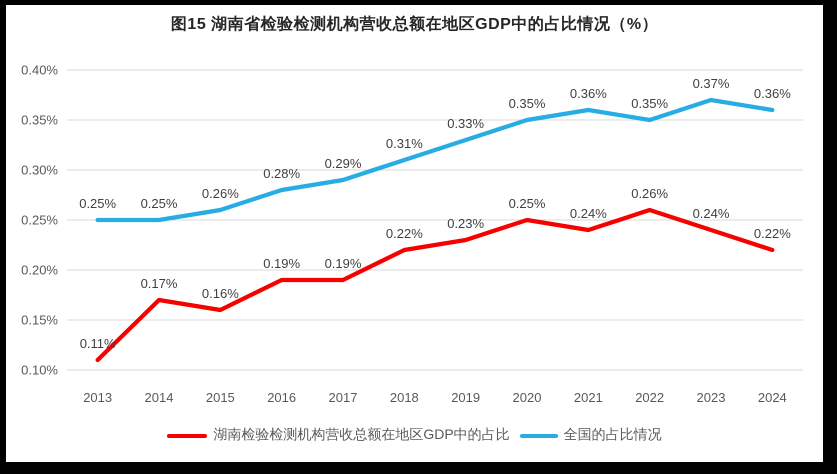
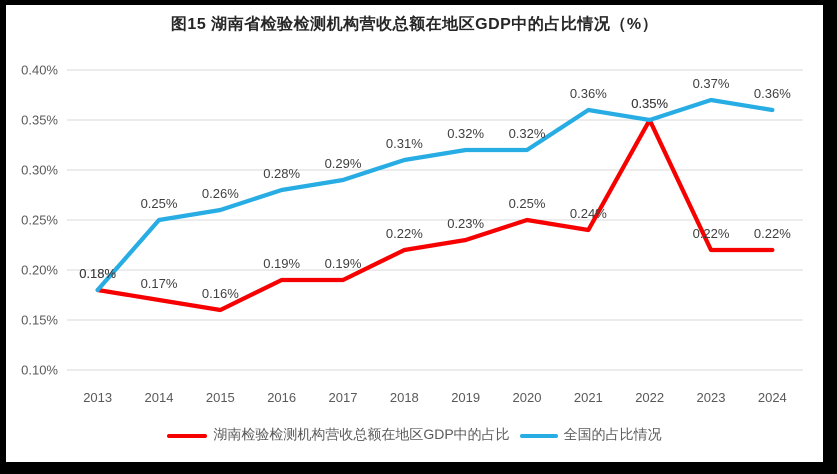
湖南检验检测机构营收总额在地区GDP中的占比/2013: 0.11% -> 0.18%
全国的占比情况/2013: 0.25% -> 0.18%
全国的占比情况/2019: 0.33% -> 0.32%
全国的占比情况/2020: 0.35% -> 0.32%
湖南检验检测机构营收总额在地区GDP中的占比/2022: 0.26% -> 0.35%
湖南检验检测机构营收总额在地区GDP中的占比/2023: 0.24% -> 0.22%
